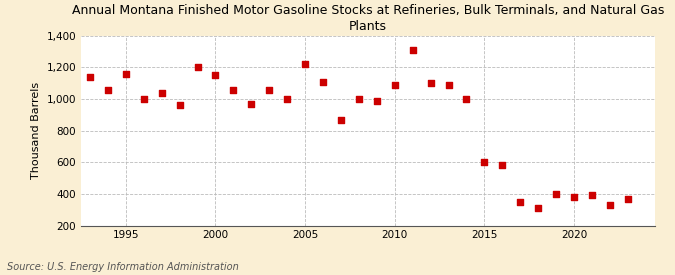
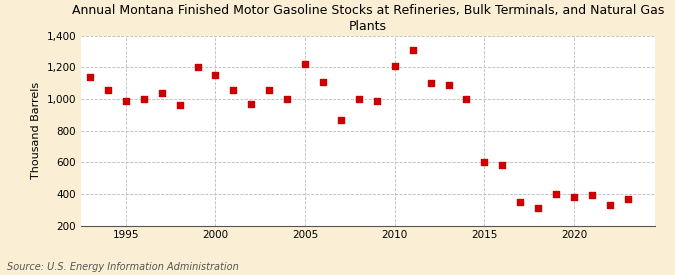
1995: 1,160 -> 990
2010: 1,090 -> 1,210
